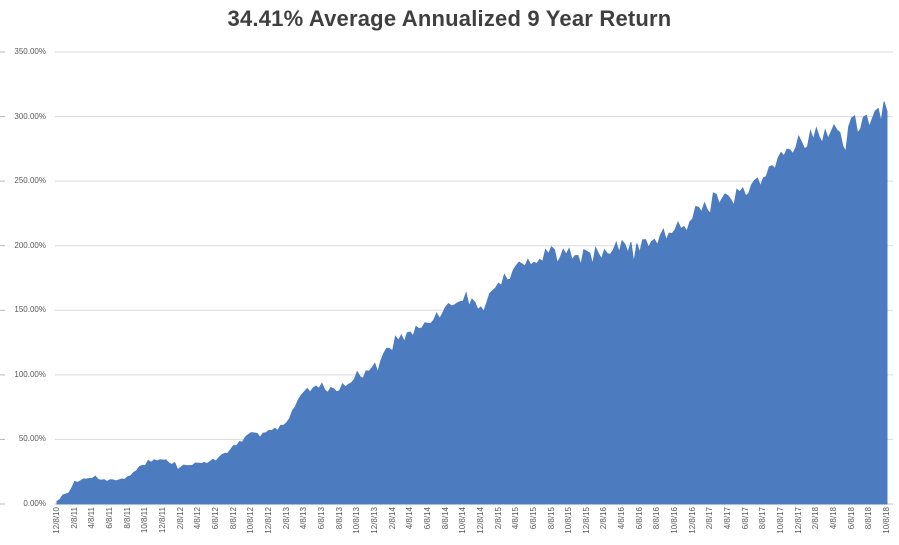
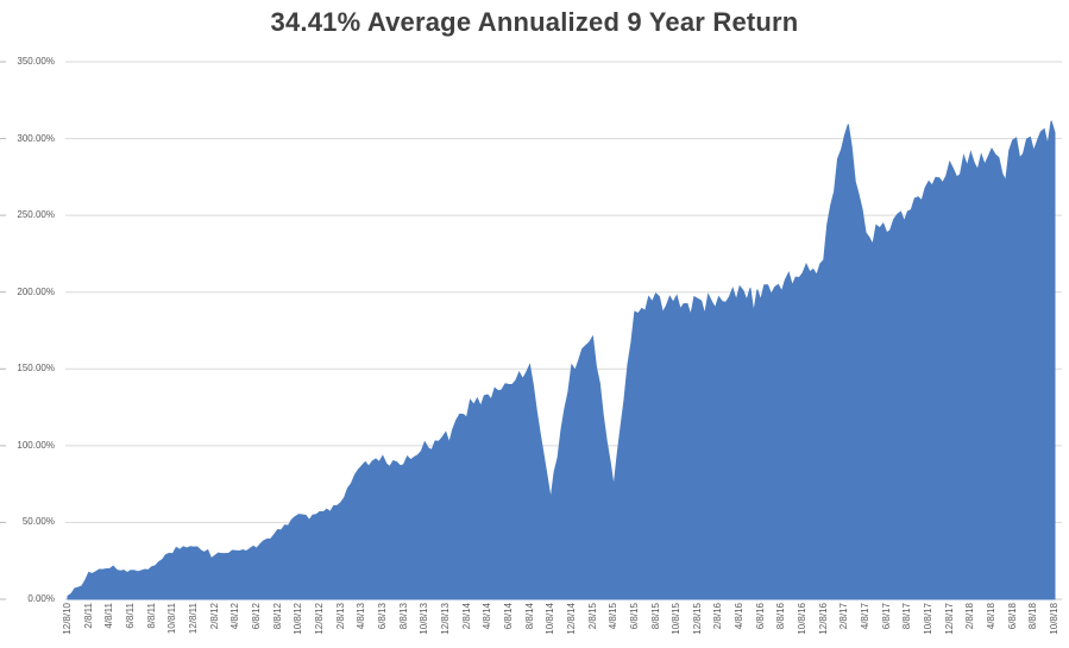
10/8/14: 161% -> 67%
4/8/15: 181% -> 72%
2/8/17: 234% -> 314%
